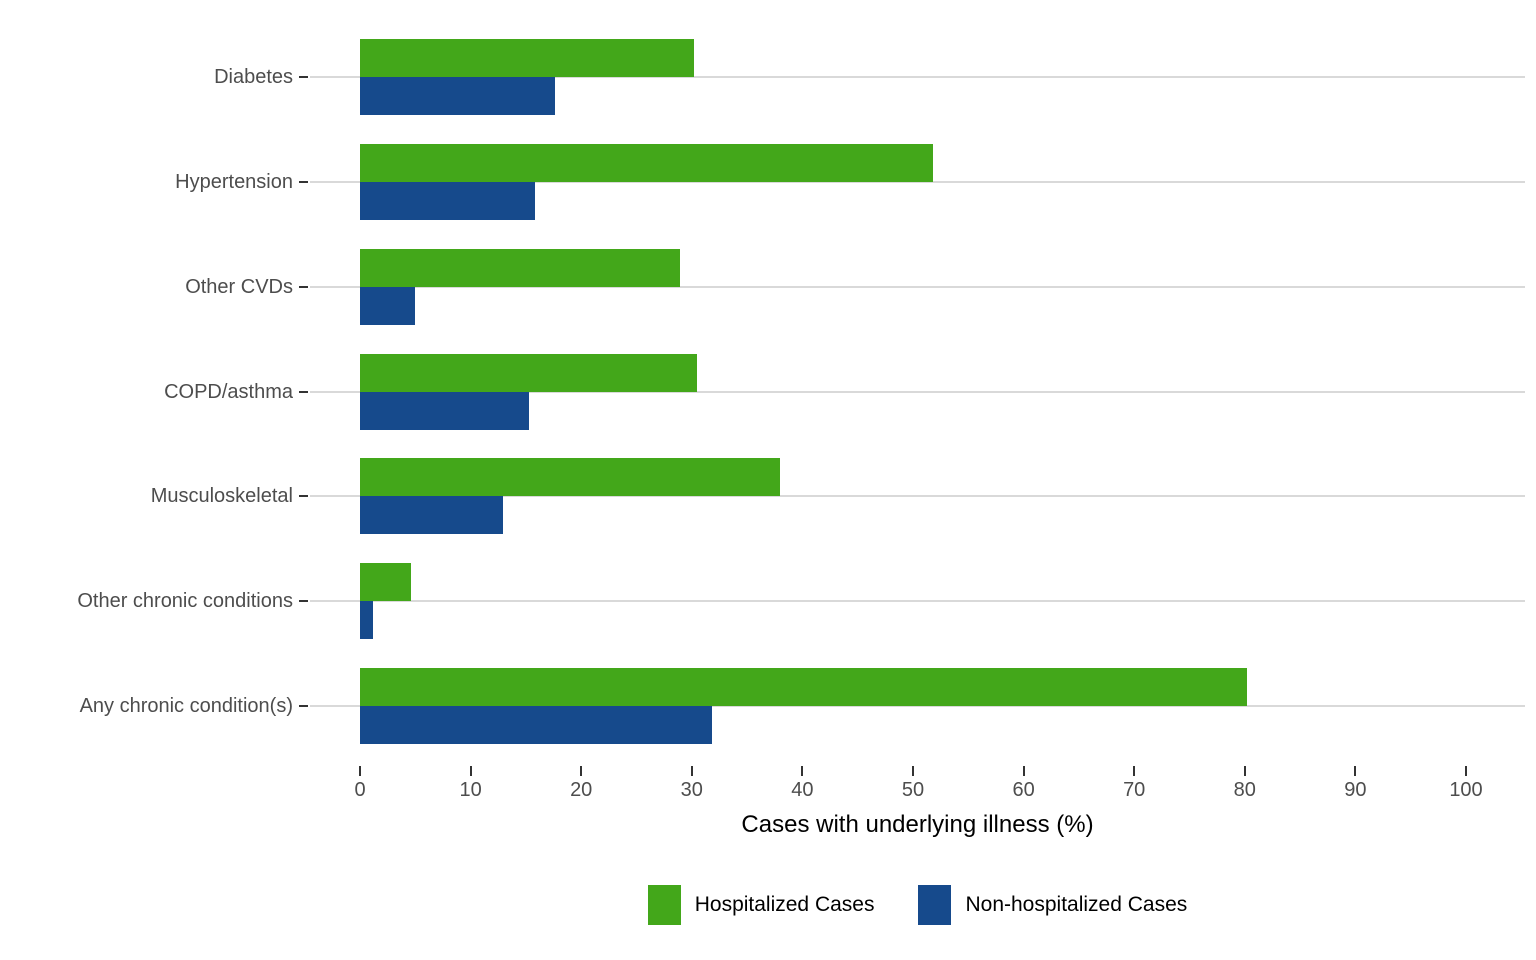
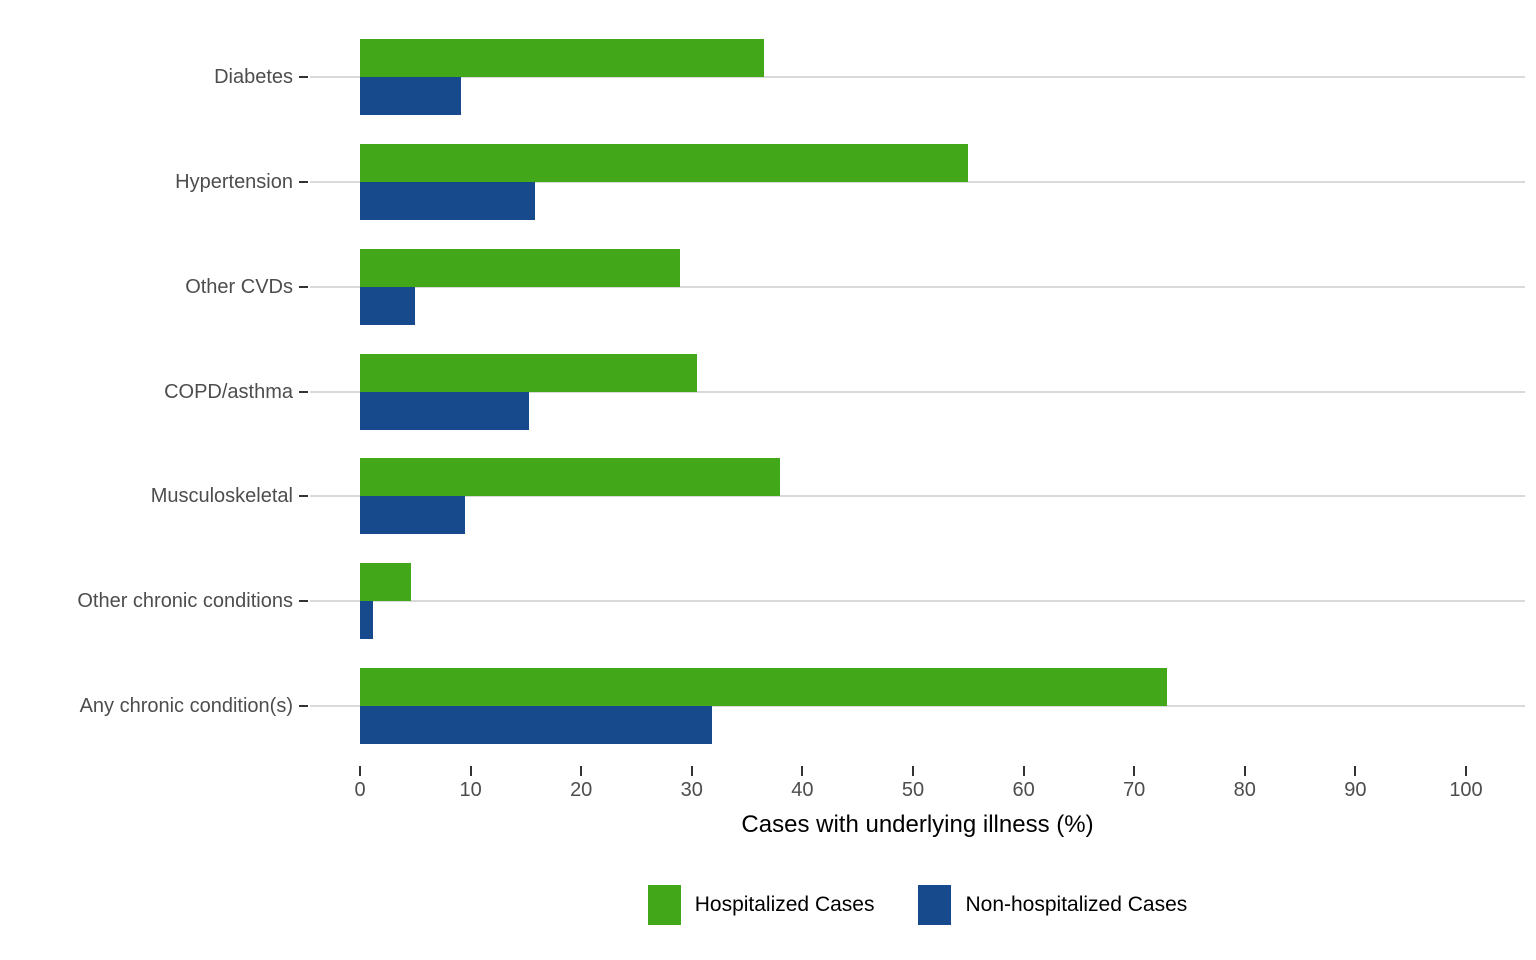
Hospitalized Cases/Diabetes: 30.2 -> 36.5
Non-hospitalized Cases/Diabetes: 17.6 -> 9.1
Hospitalized Cases/Hypertension: 51.8 -> 55.0
Non-hospitalized Cases/Musculoskeletal: 12.9 -> 9.5
Hospitalized Cases/Any chronic condition(s): 80.2 -> 73.0
